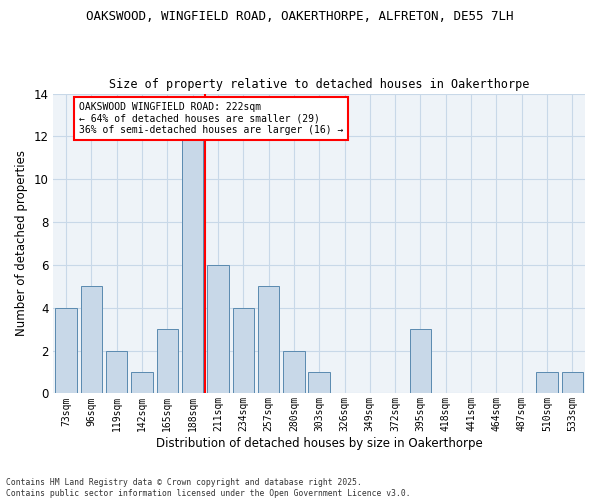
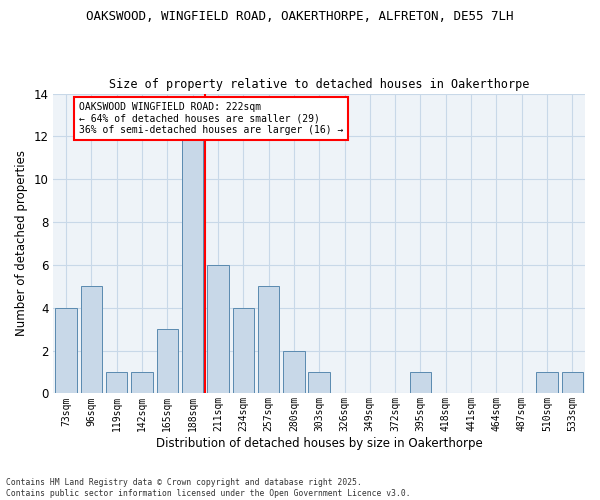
119sqm: 2 -> 1
395sqm: 3 -> 1
